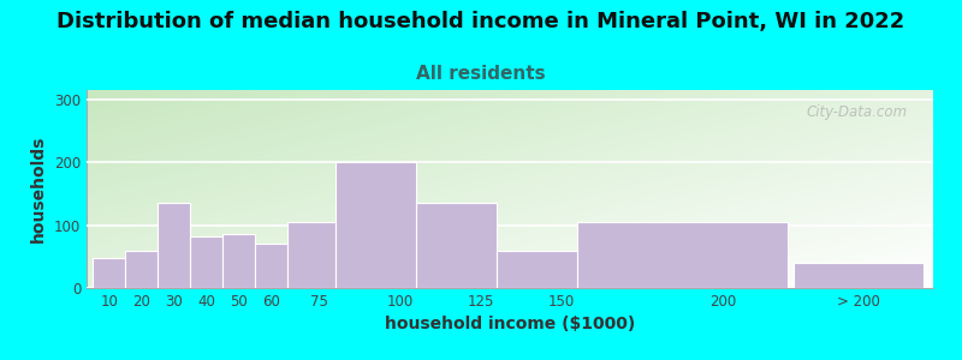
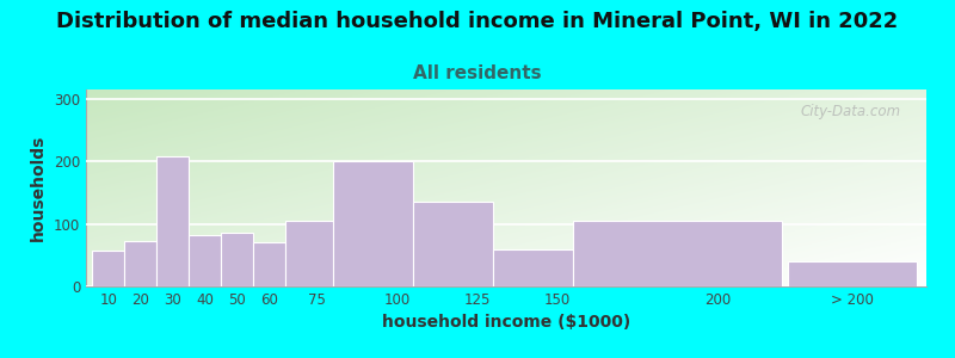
10: 47 -> 58
20: 60 -> 72
30: 135 -> 208
